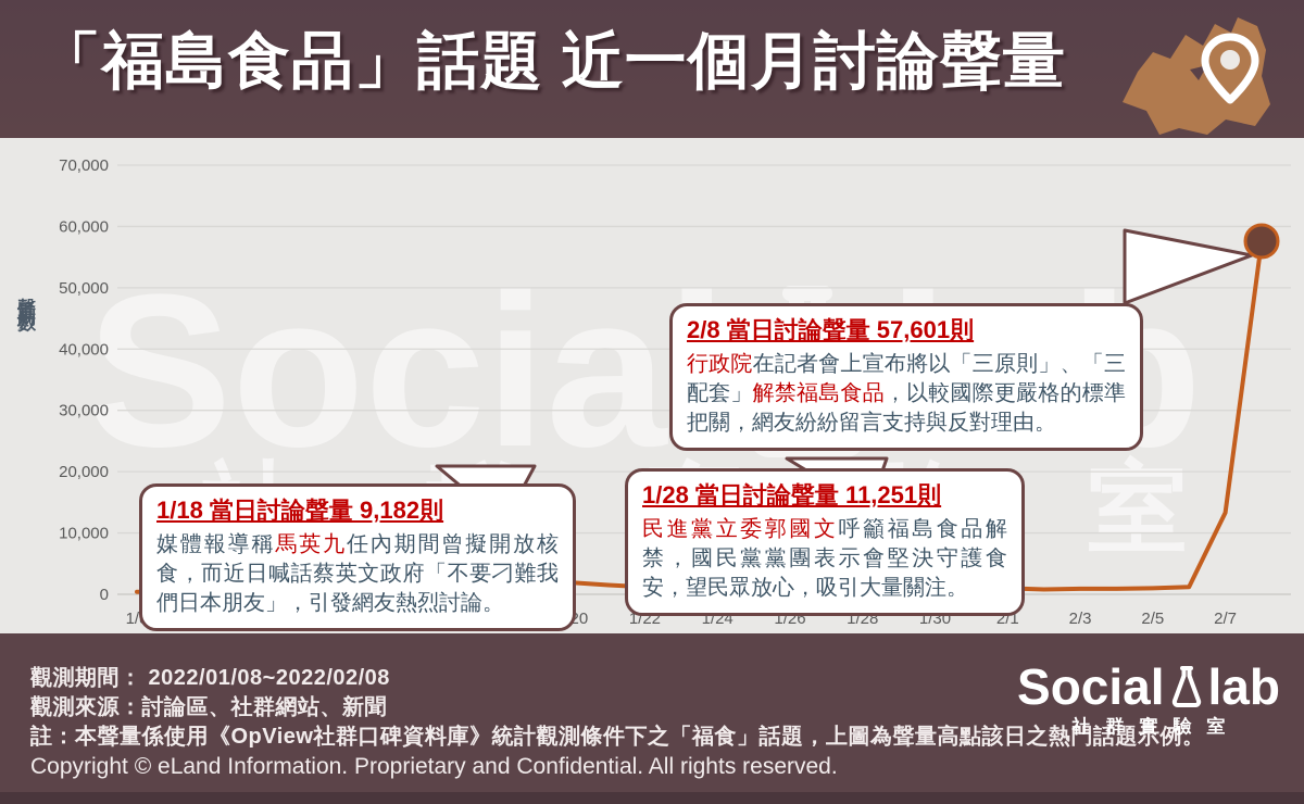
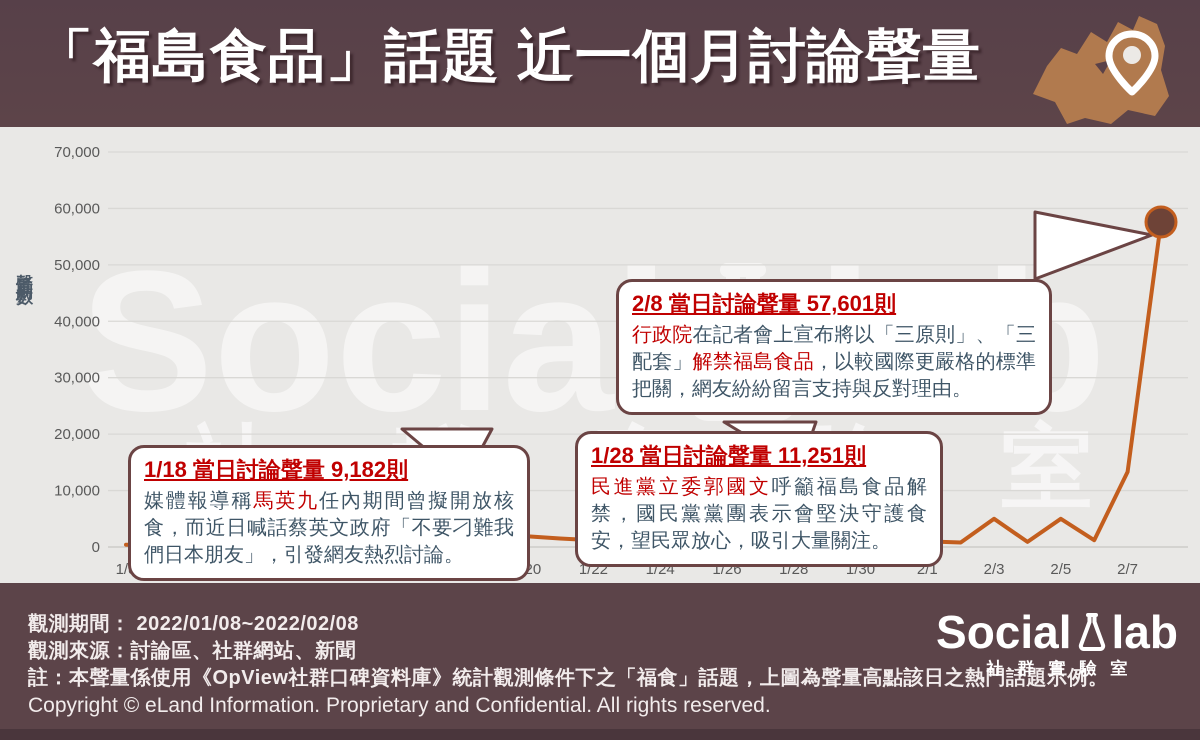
2/3: 1000 -> 5000
2/5: 1000 -> 5000
